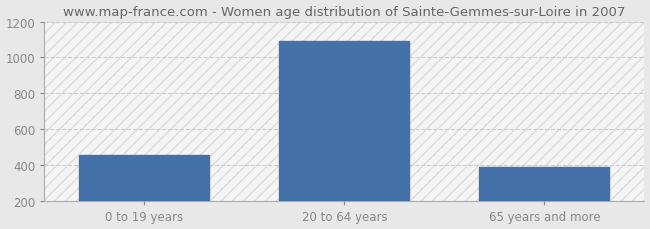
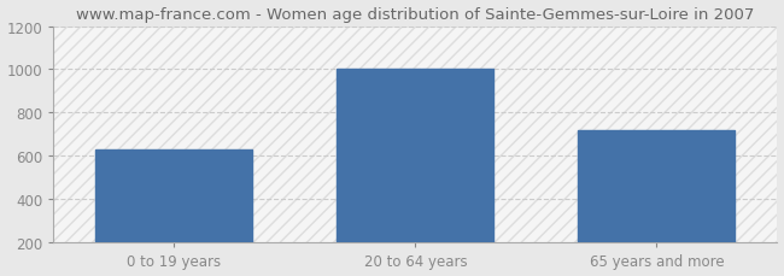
0 to 19 years: 460 -> 630
20 to 64 years: 1090 -> 1000
65 years and more: 390 -> 720
